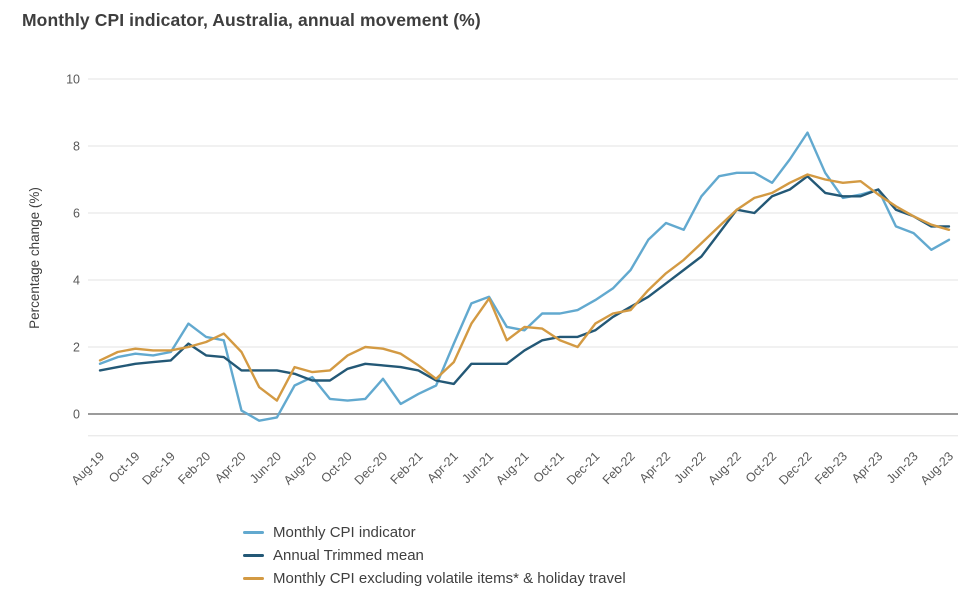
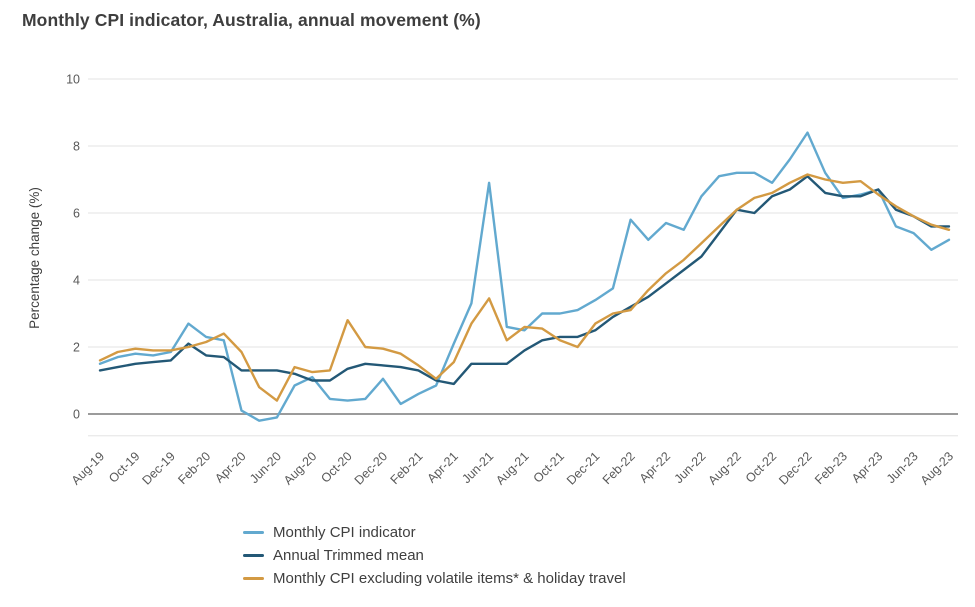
Monthly CPI excluding volatile items* & holiday travel/Oct-20: 1.8 -> 2.8
Monthly CPI indicator/Jun-21: 3.5 -> 6.9
Monthly CPI indicator/Feb-22: 4.3 -> 5.8
